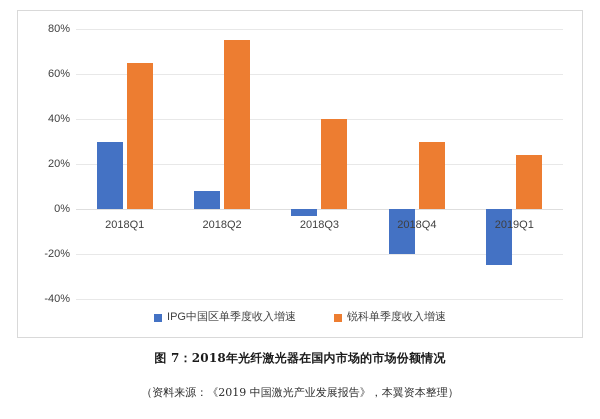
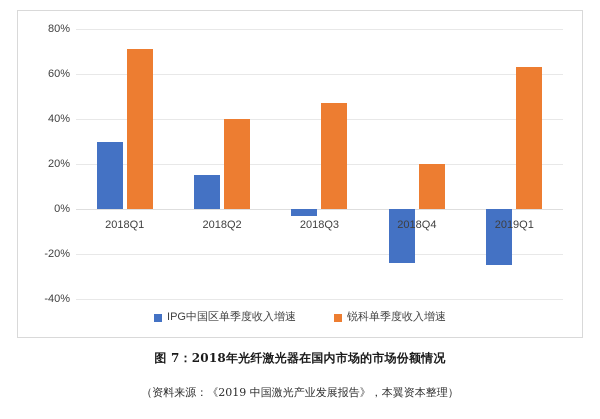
锐科单季度收入增速/2018Q1: 65% -> 71%
IPG中国区单季度收入增速/2018Q2: 8% -> 15%
锐科单季度收入增速/2018Q2: 75% -> 40%
锐科单季度收入增速/2018Q3: 40% -> 47%
IPG中国区单季度收入增速/2018Q4: -20% -> -24%
锐科单季度收入增速/2018Q4: 30% -> 20%
锐科单季度收入增速/2019Q1: 24% -> 63%
